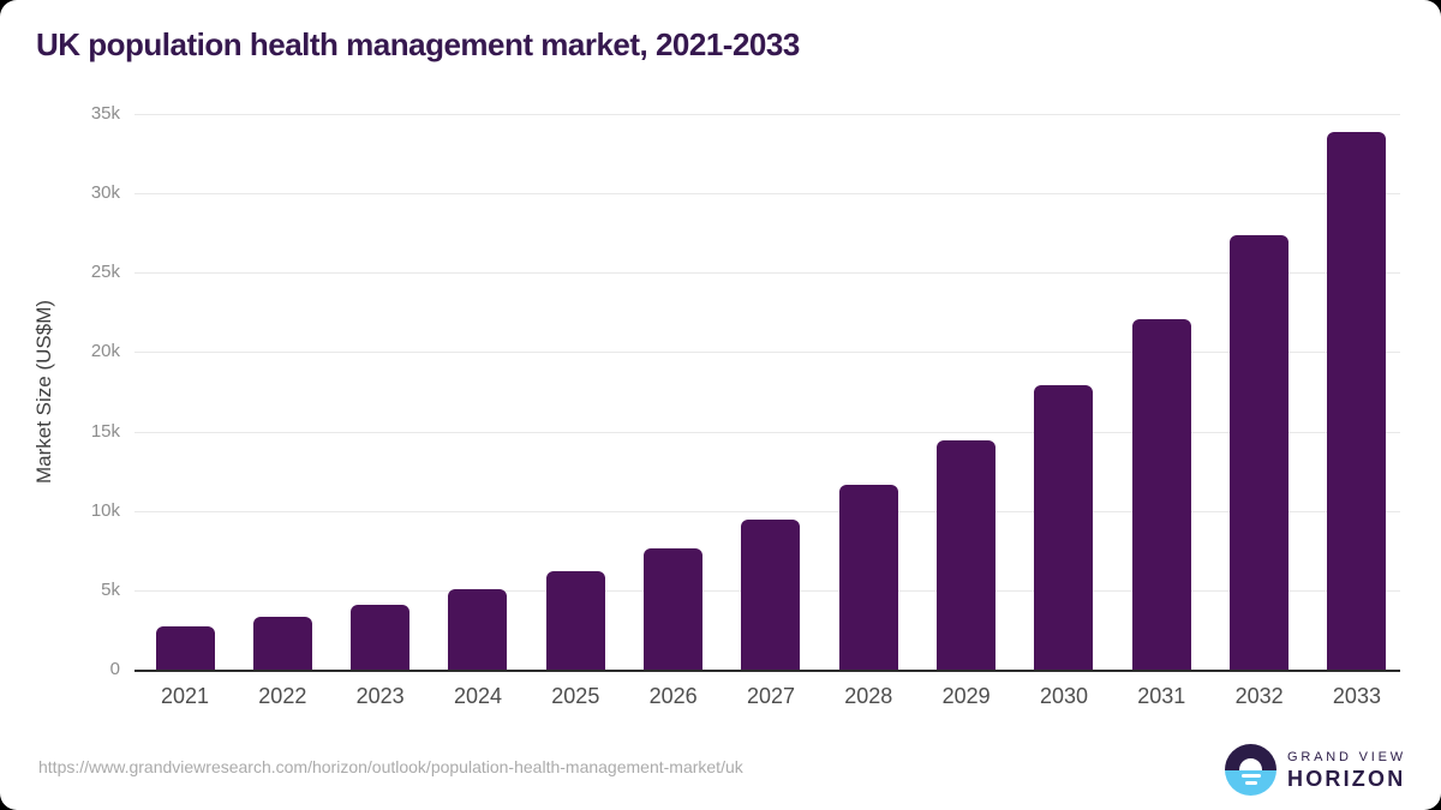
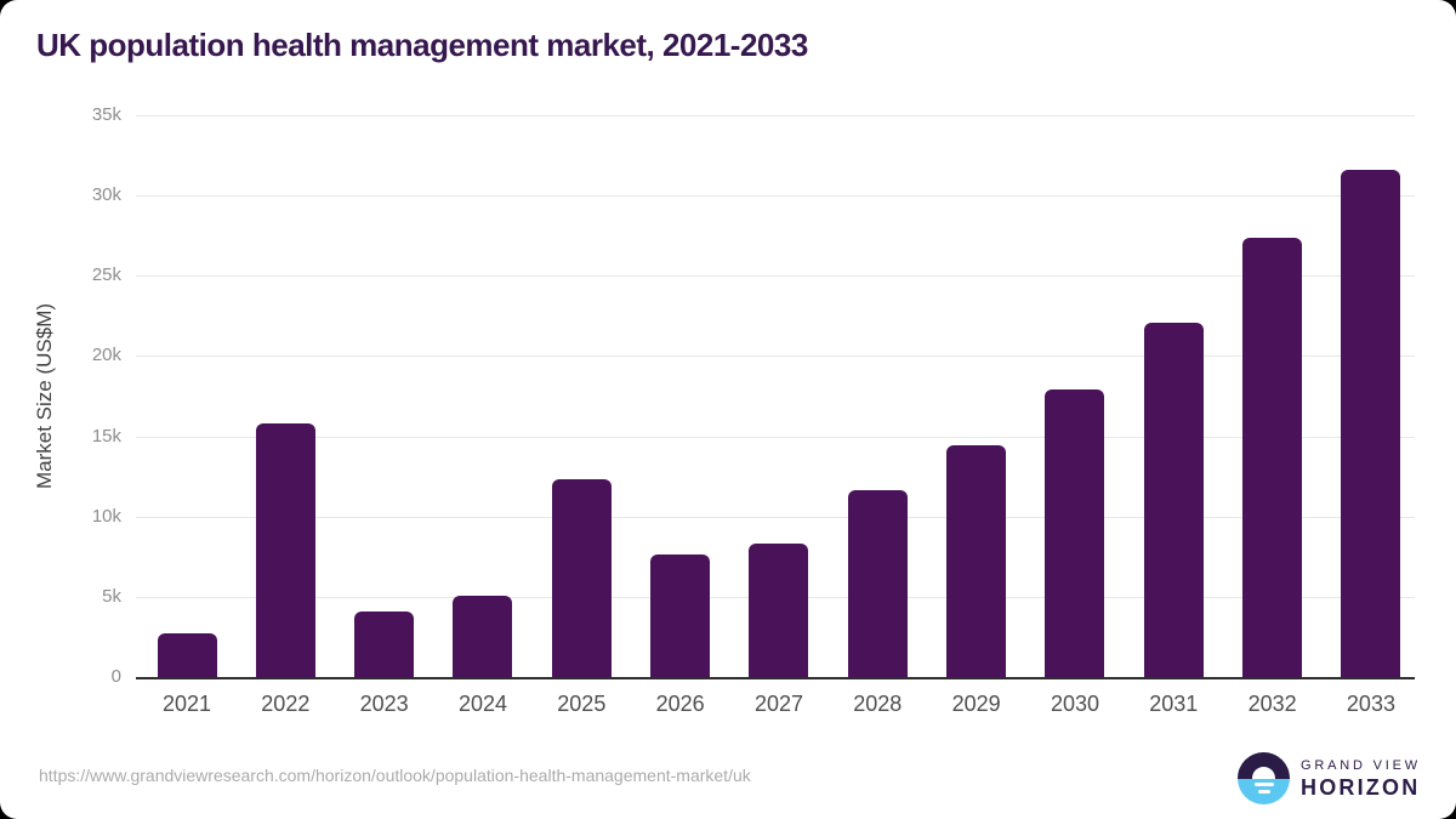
2022: 3.3k -> 15.8k
2025: 6.2k -> 12.3k
2027: 9.4k -> 8.3k
2033: 33.9k -> 31.6k
